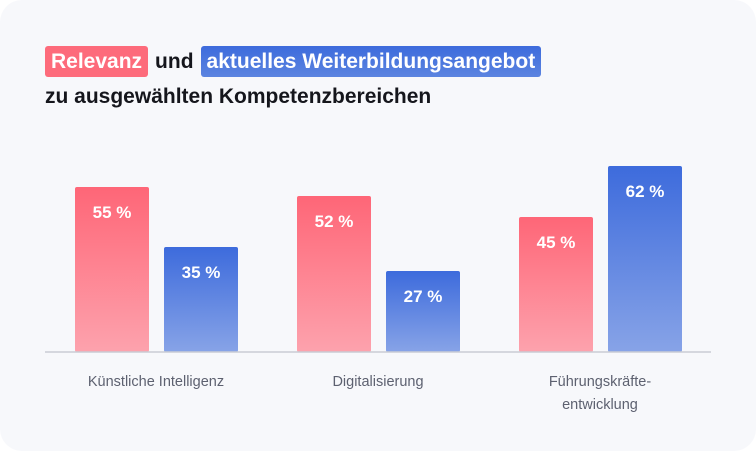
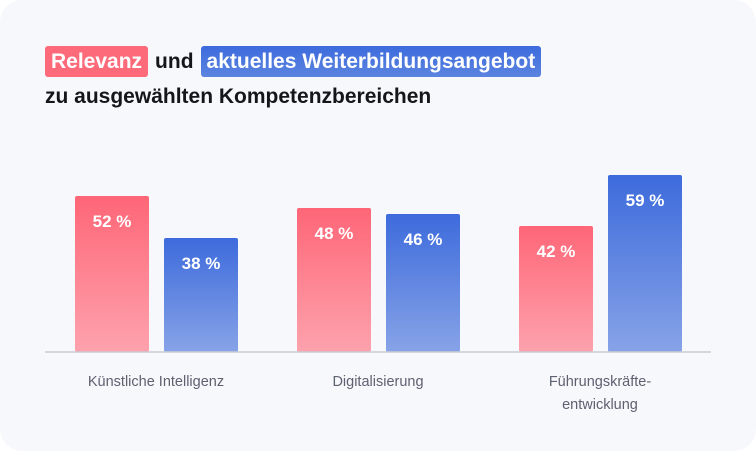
Relevanz/Künstliche Intelligenz: 55 -> 52
aktuelles Weiterbildungsangebot/Künstliche Intelligenz: 35 -> 38
Relevanz/Digitalisierung: 52 -> 48
aktuelles Weiterbildungsangebot/Digitalisierung: 27 -> 46
Relevanz/Führungskräfte-entwicklung: 45 -> 42
aktuelles Weiterbildungsangebot/Führungskräfte-entwicklung: 62 -> 59
